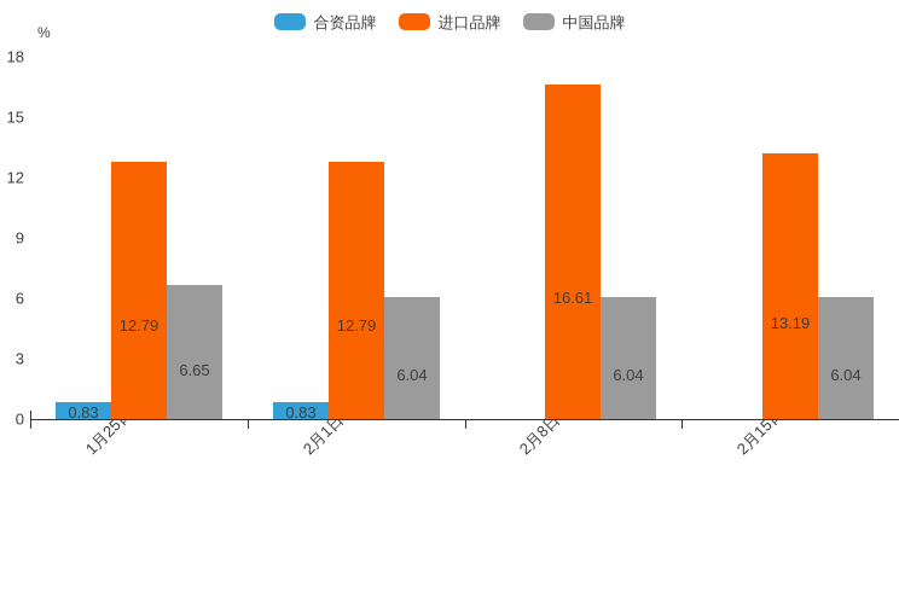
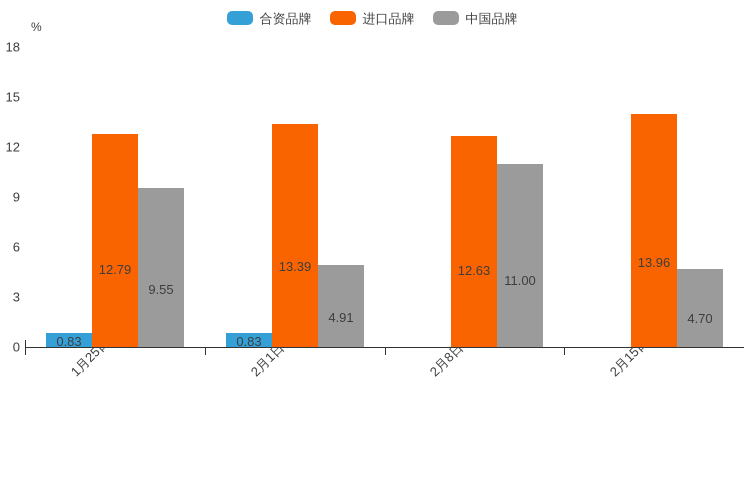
中国品牌/1月25日-1月31日: 6.65 -> 9.55
进口品牌/2月1日-2月7日: 12.79 -> 13.39
中国品牌/2月1日-2月7日: 6.04 -> 4.91
进口品牌/2月8日-2月14日: 16.61 -> 12.63
中国品牌/2月8日-2月14日: 6.04 -> 11.00
进口品牌/2月15日-2月21日: 13.19 -> 13.96
中国品牌/2月15日-2月21日: 6.04 -> 4.70
